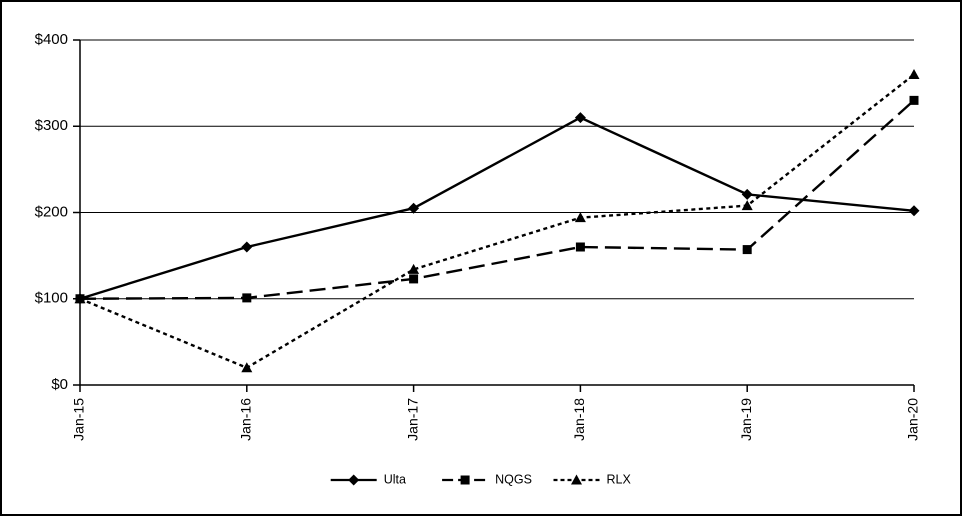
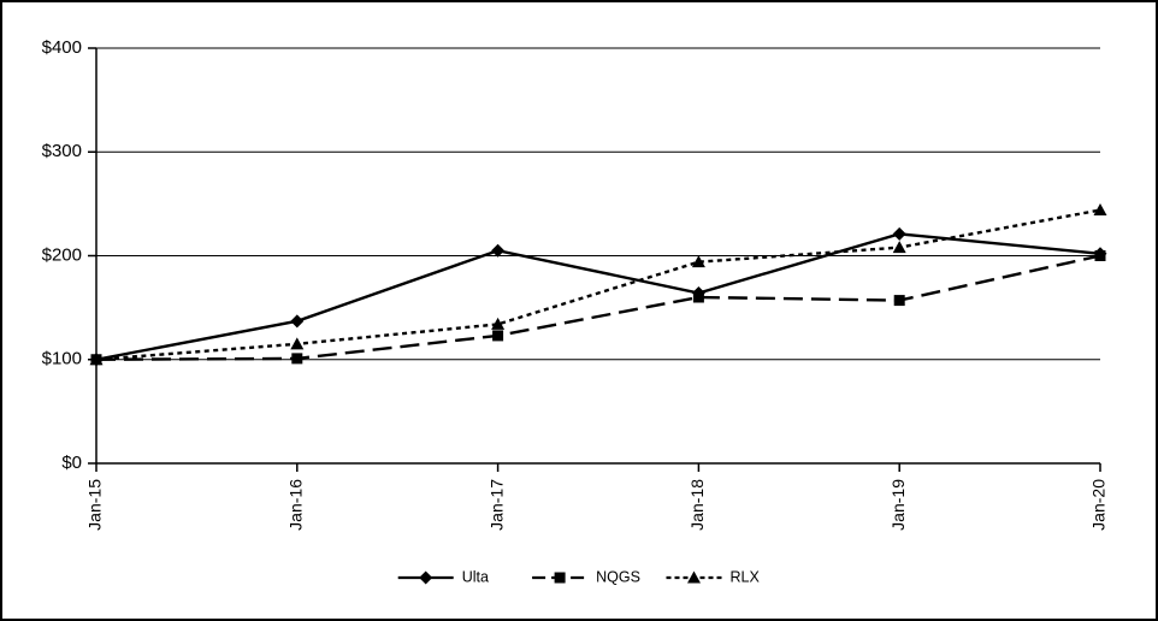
Ulta/Jan-16: $160 -> $140
RLX/Jan-16: $20 -> $120
Ulta/Jan-18: $310 -> $160
NQGS/Jan-20: $330 -> $200
RLX/Jan-20: $360 -> $240
